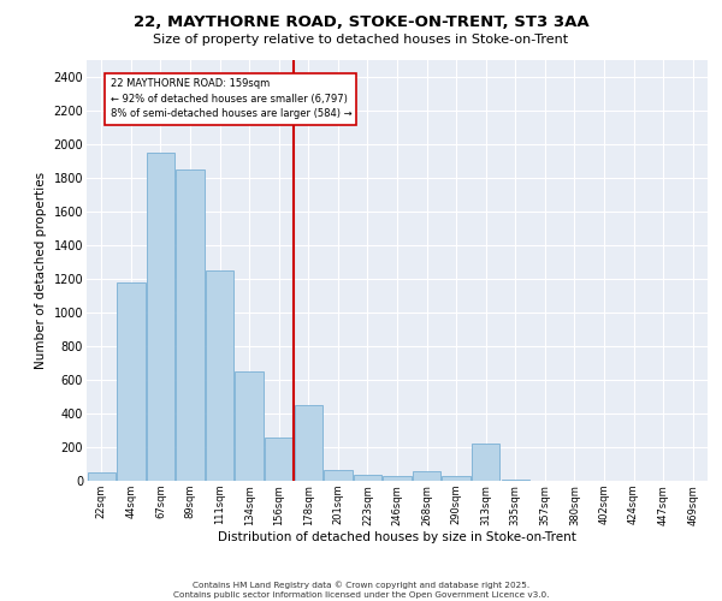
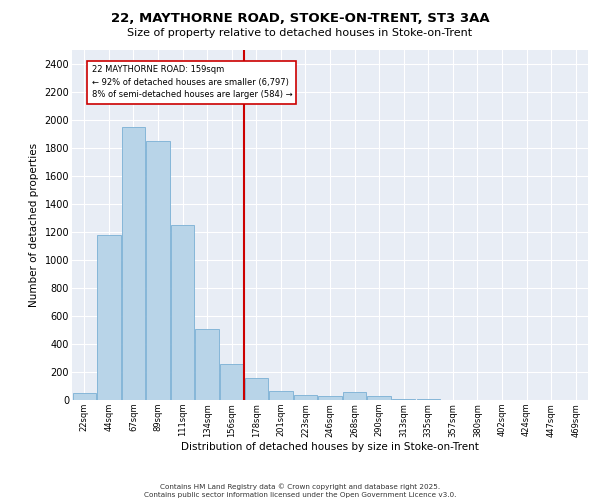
134sqm: 650 -> 510
178sqm: 450 -> 160
313sqm: 220 -> 10
